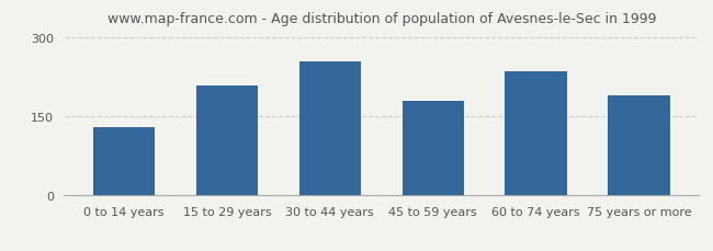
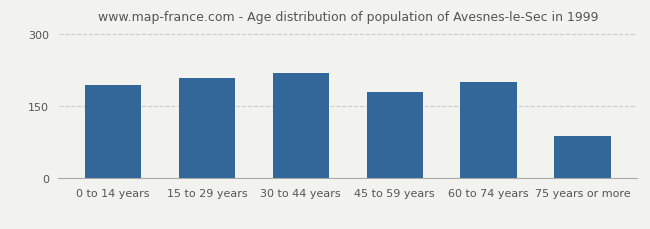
0 to 14 years: 130 -> 193
30 to 44 years: 255 -> 218
60 to 74 years: 235 -> 200
75 years or more: 190 -> 88
